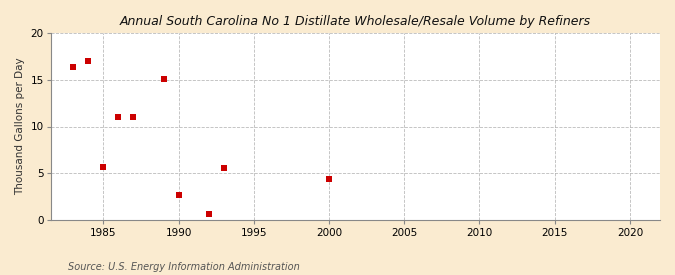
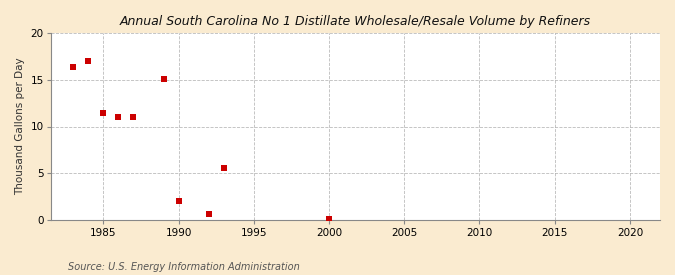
1985: 5.6 -> 11.4
1990: 2.6 -> 2.0
2000: 4.4 -> 0.1
